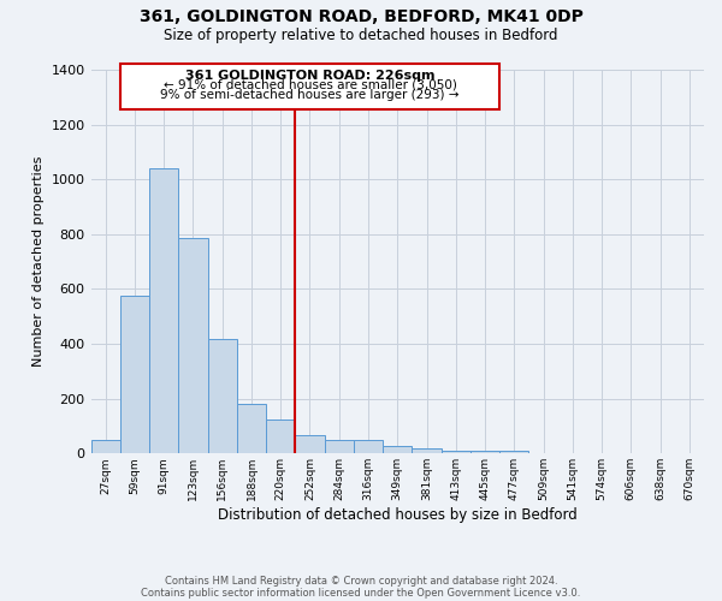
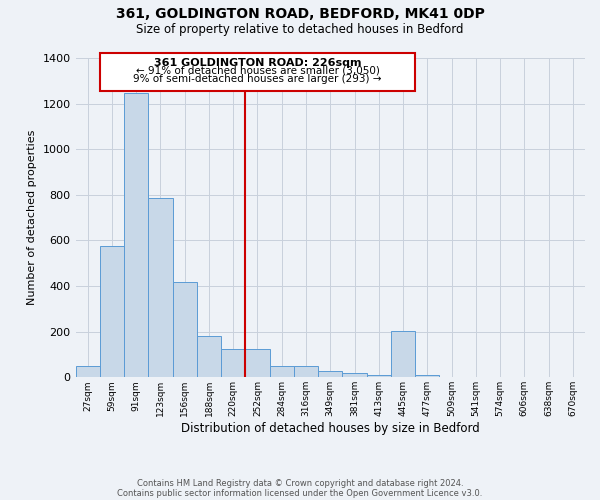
91sqm: 1040 -> 1245
252sqm: 65 -> 125
445sqm: 8 -> 205
